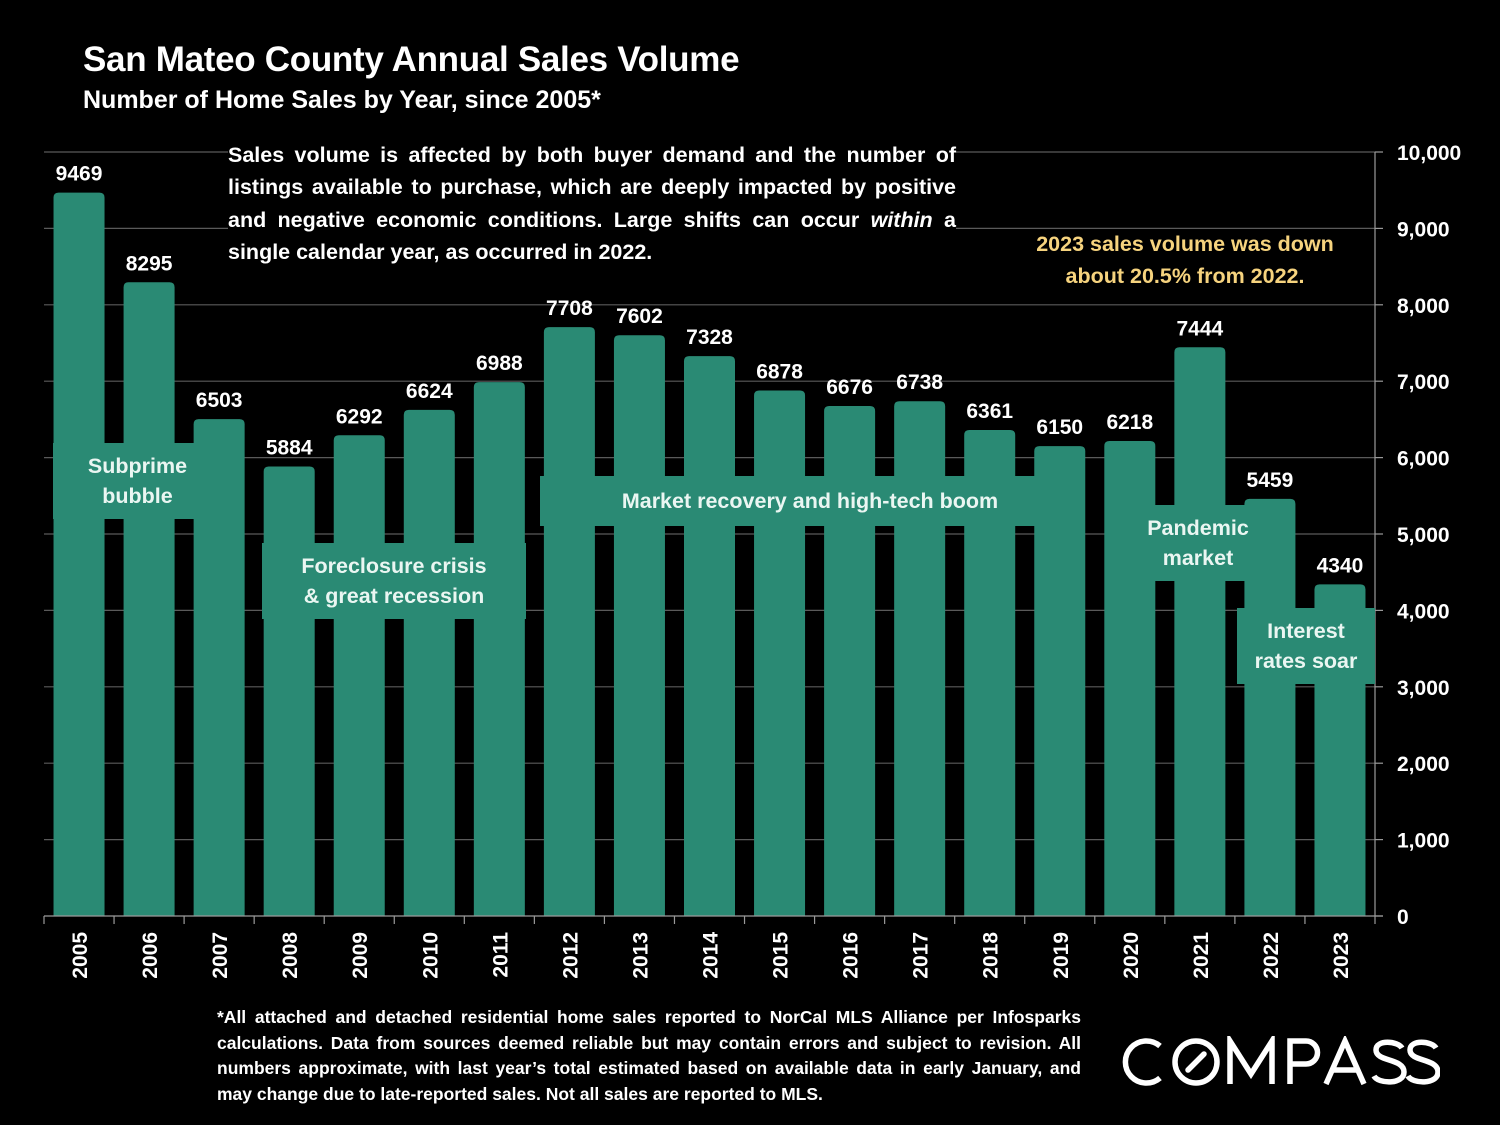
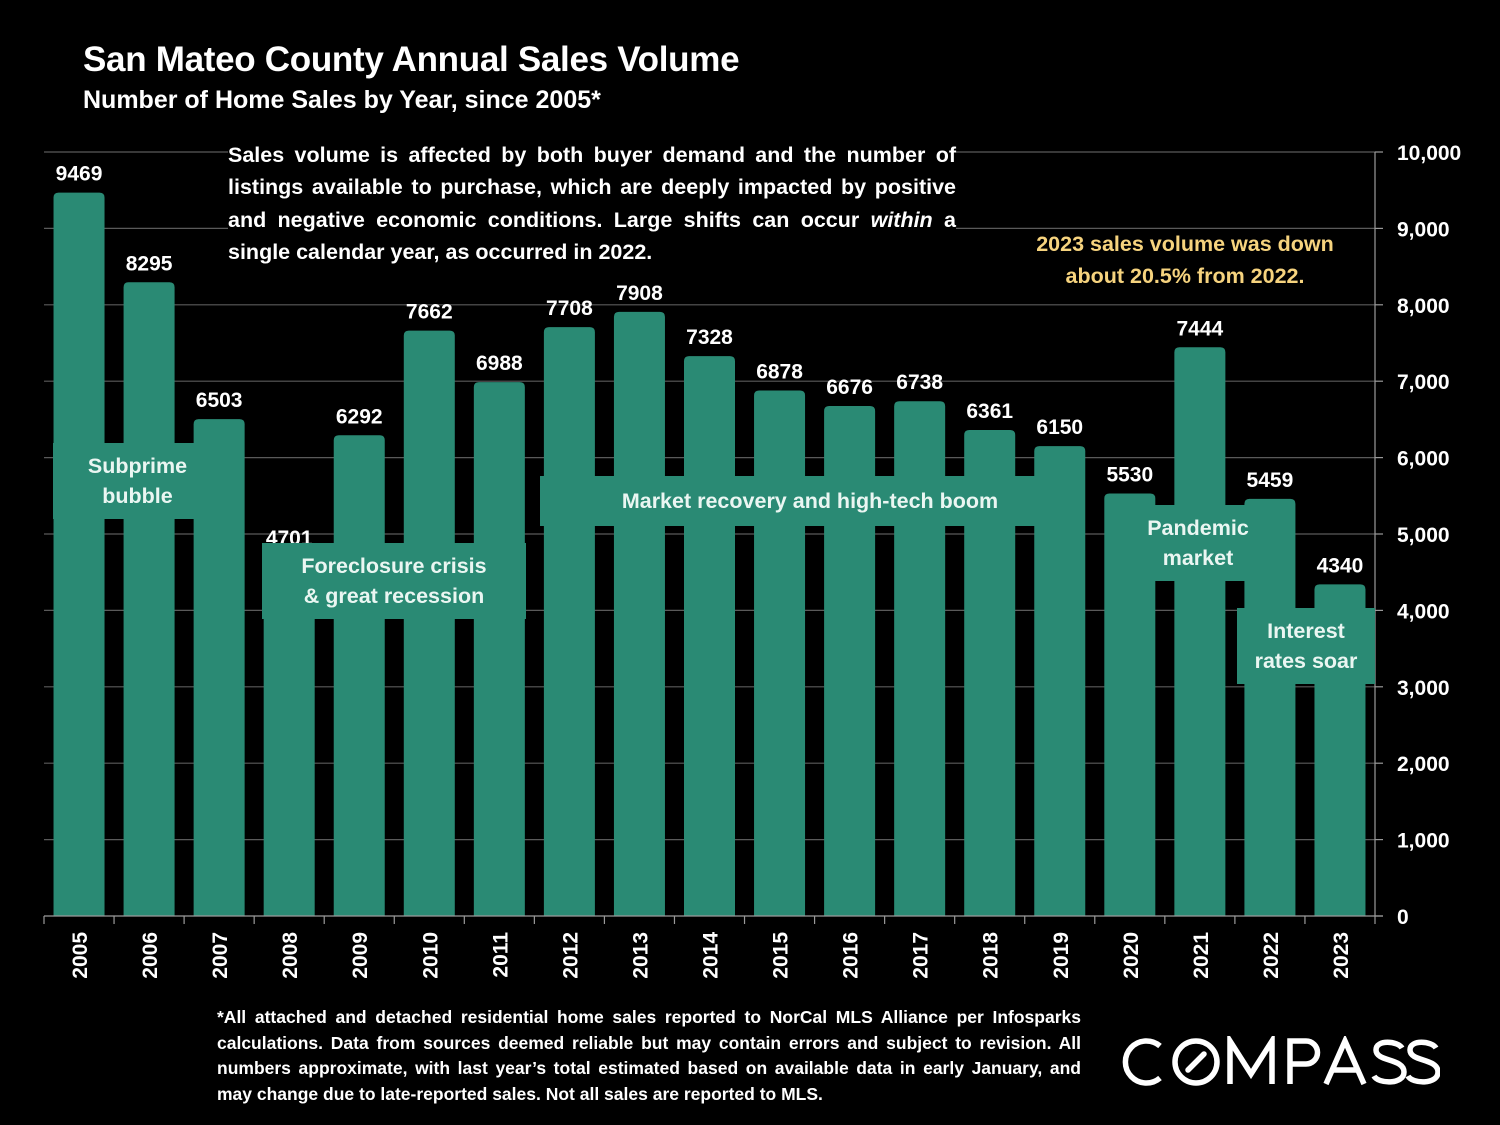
2008: 5884 -> 4701
2010: 6624 -> 7662
2013: 7602 -> 7908
2020: 6218 -> 5530
